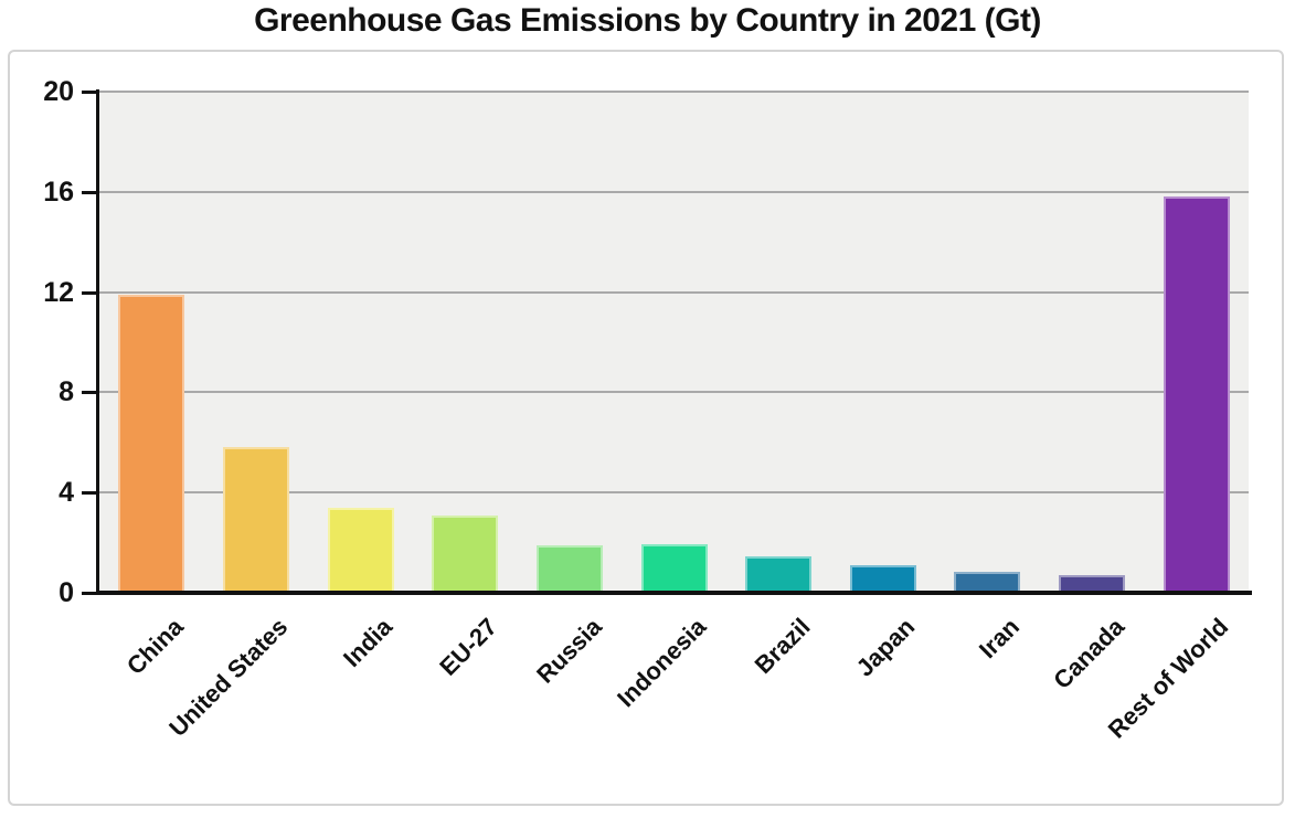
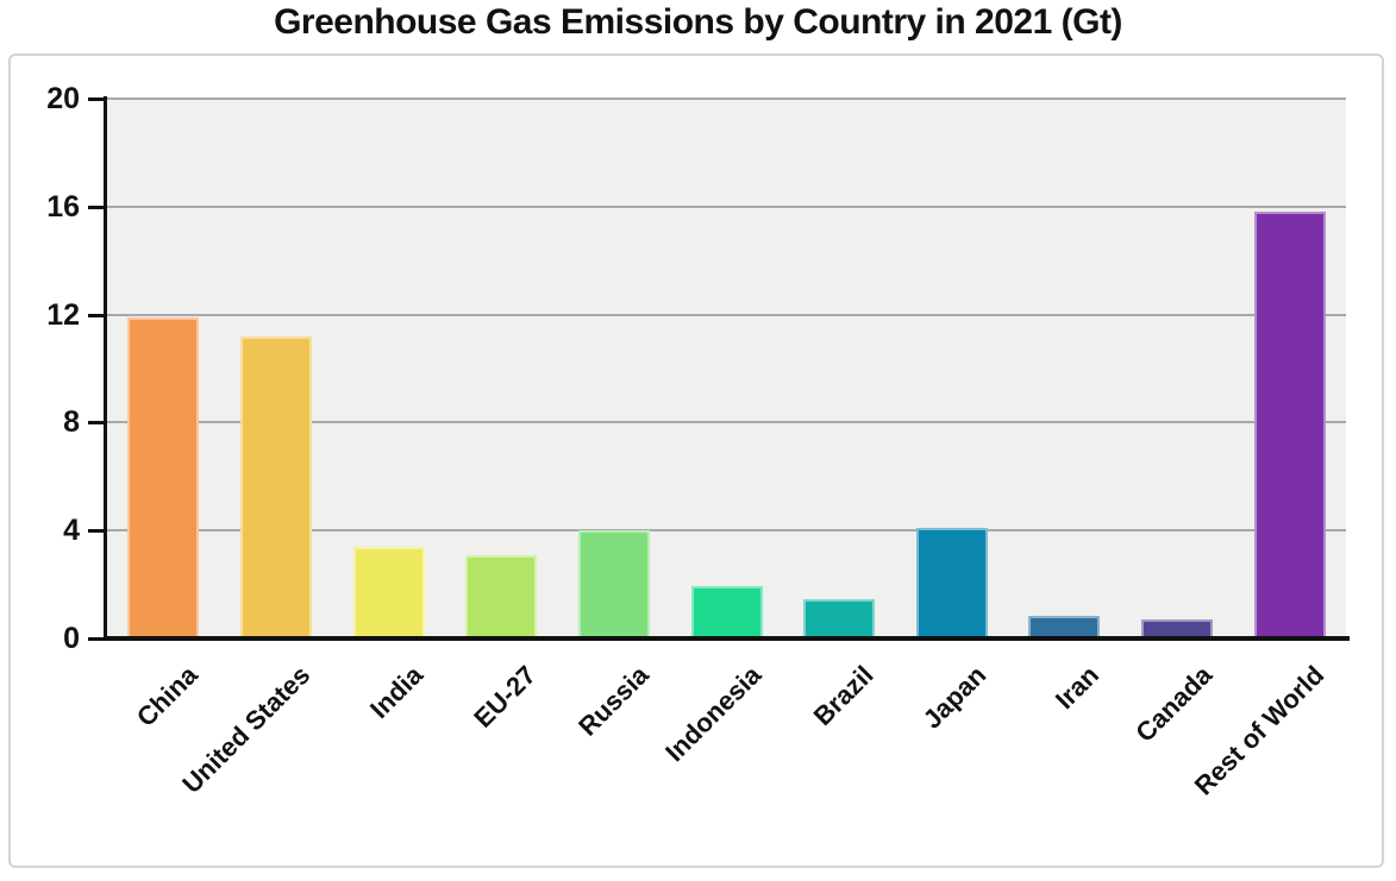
United States: 5.8 -> 11.2
Russia: 1.9 -> 4.0
Japan: 1.1 -> 4.1
